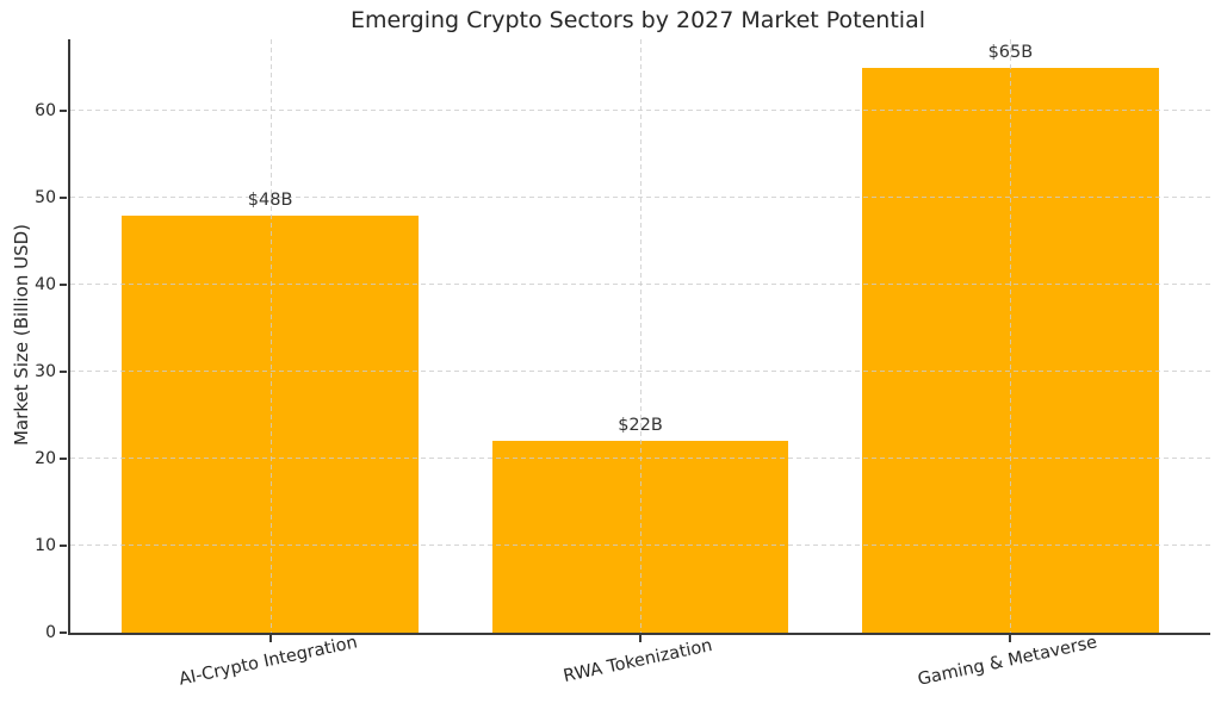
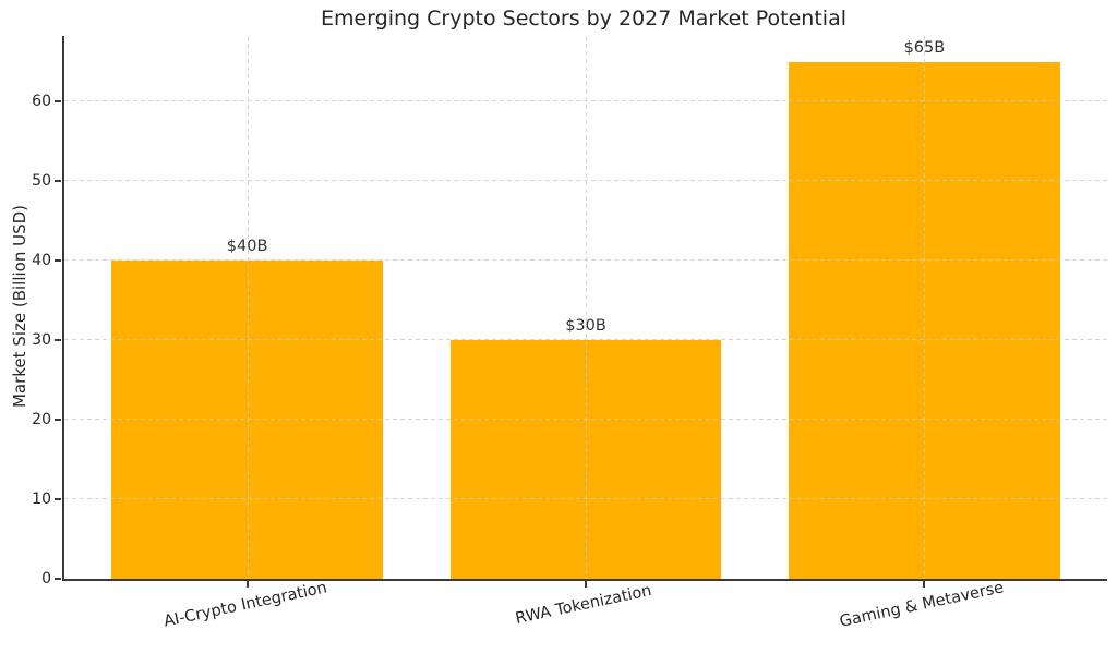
AI-Crypto Integration: $48B -> $40B
RWA Tokenization: $22B -> $30B
